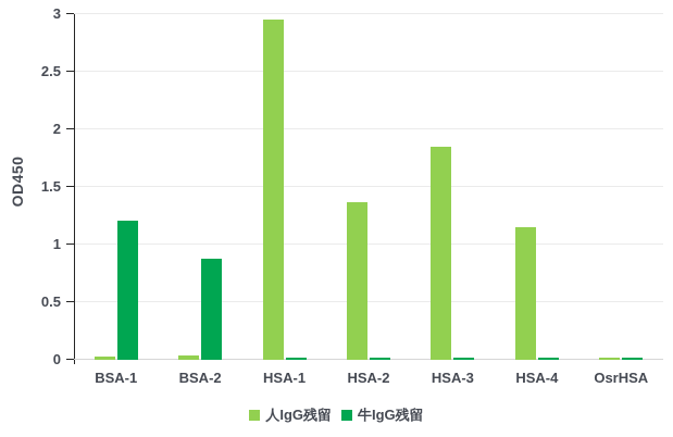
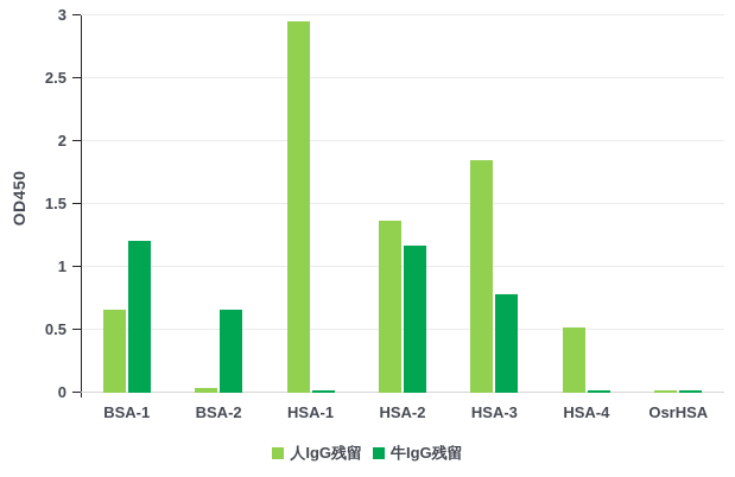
人IgG残留/BSA-1: 0.03 -> 0.66
牛IgG残留/BSA-2: 0.88 -> 0.66
牛IgG残留/HSA-2: 0.02 -> 1.17
牛IgG残留/HSA-3: 0.02 -> 0.78
人IgG残留/HSA-4: 1.15 -> 0.52
